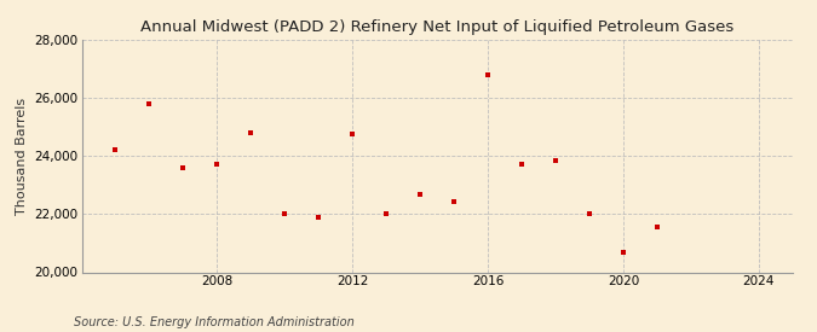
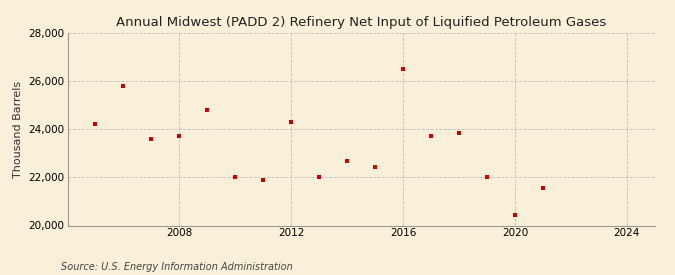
2012: 24,750 -> 24,300
2016: 26,800 -> 26,500
2020: 20,700 -> 20,450
